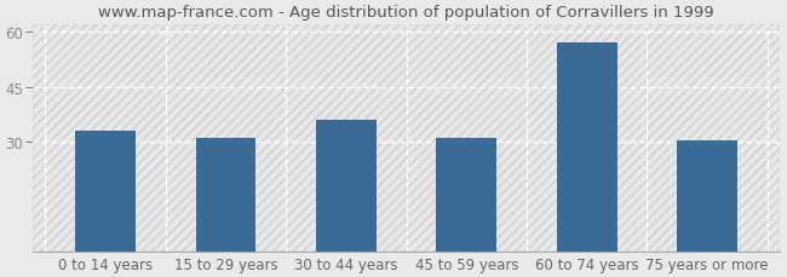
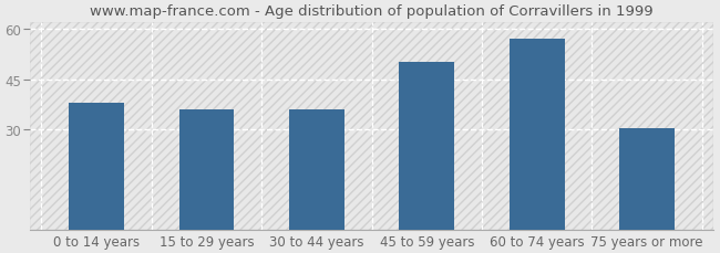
0 to 14 years: 33.0 -> 38.0
15 to 29 years: 31.0 -> 36.0
45 to 59 years: 31.0 -> 50.0
